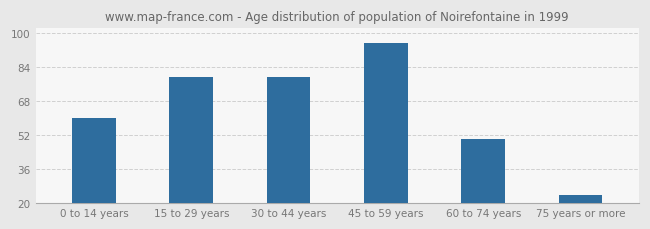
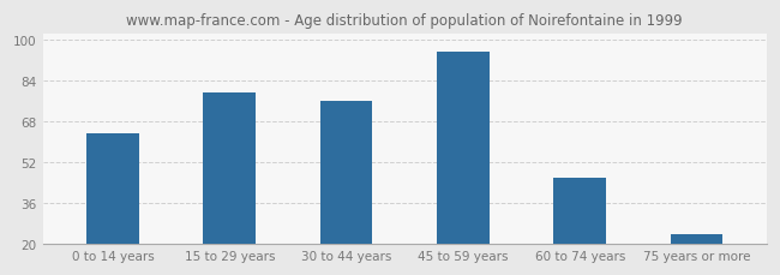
0 to 14 years: 60 -> 63
30 to 44 years: 79 -> 76
60 to 74 years: 50 -> 46
